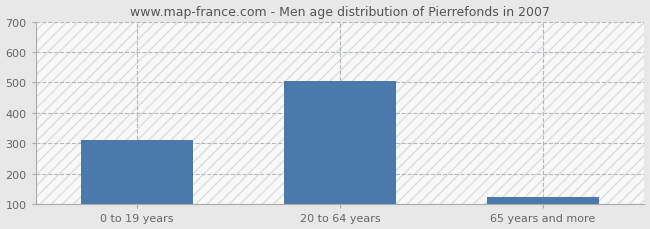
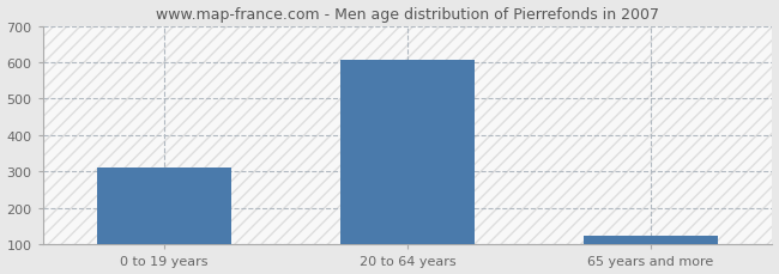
20 to 64 years: 505 -> 607
